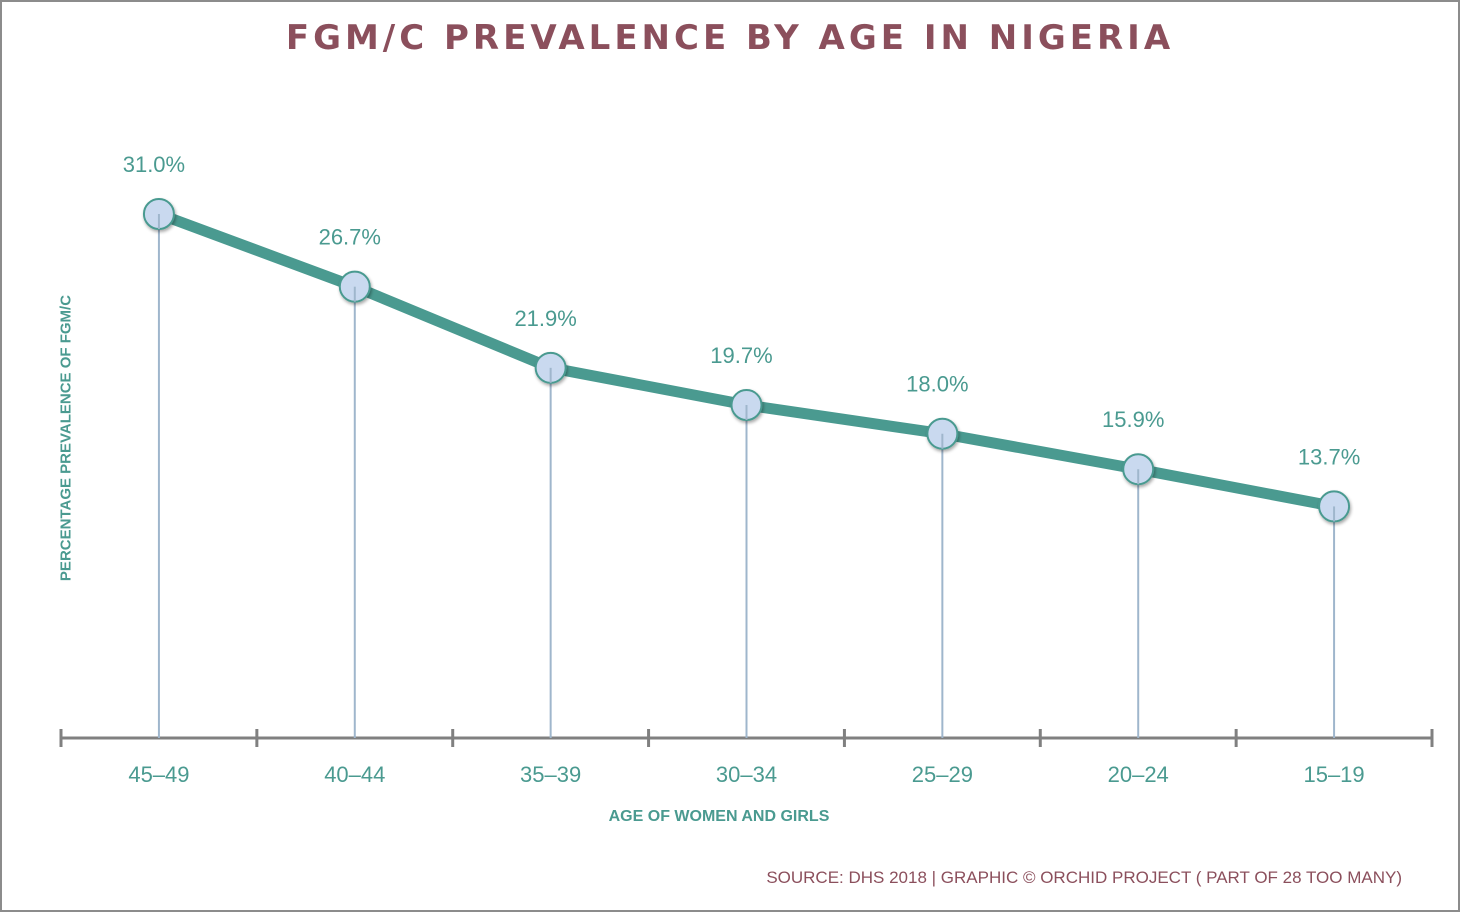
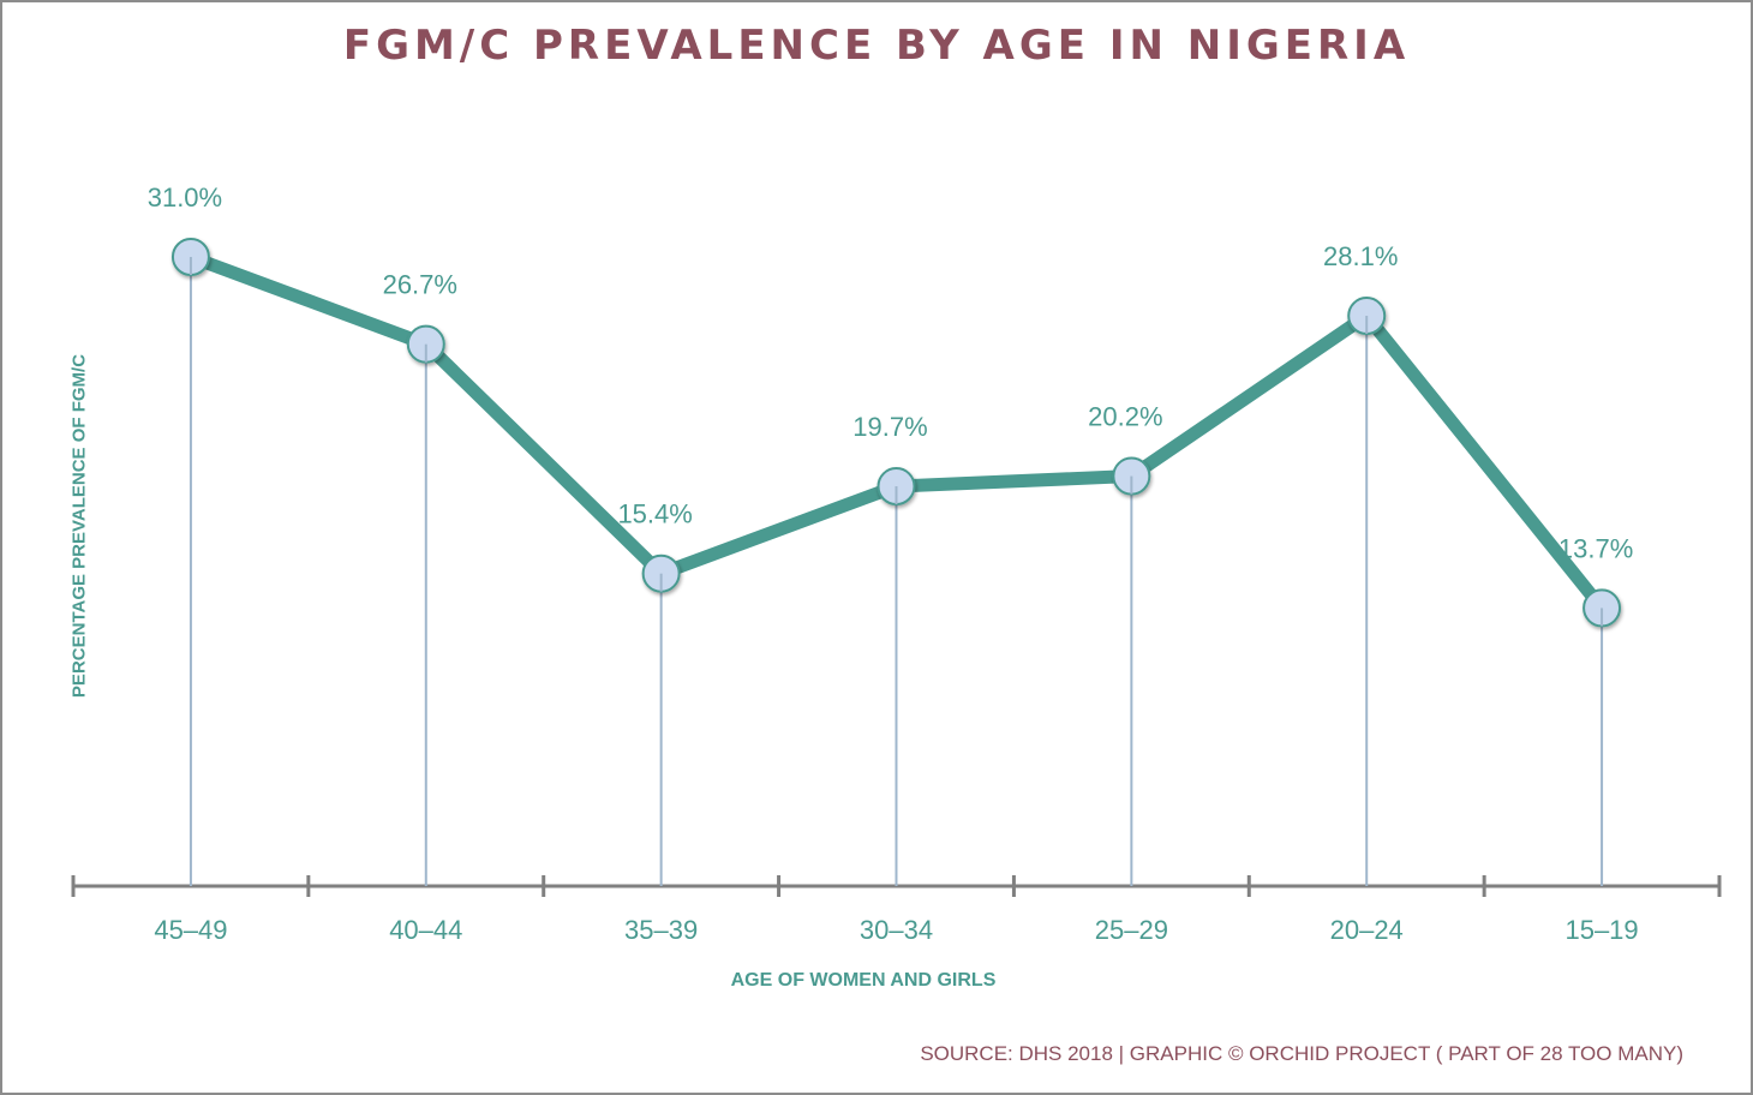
35–39: 21.9% -> 15.4%
25–29: 18.0% -> 20.2%
20–24: 15.9% -> 28.1%
